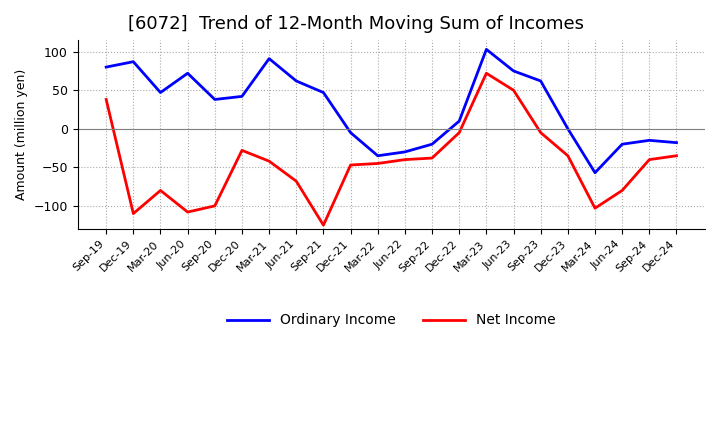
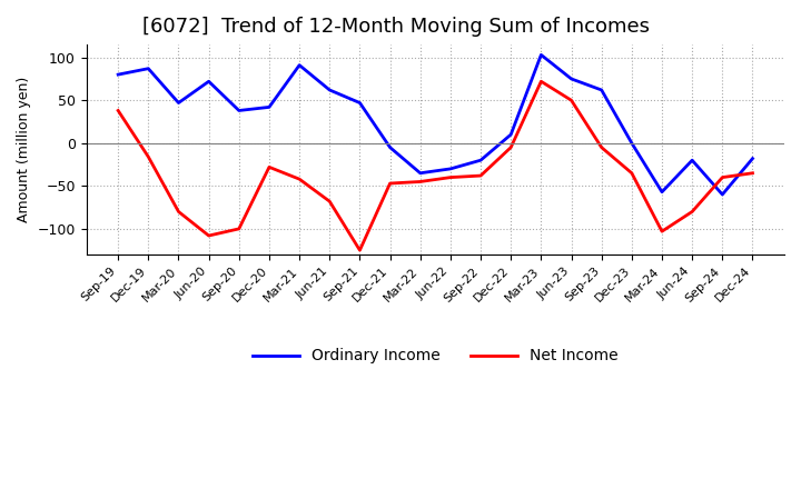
Net Income/Dec-19: -110 -> -16
Ordinary Income/Sep-24: -15 -> -60
